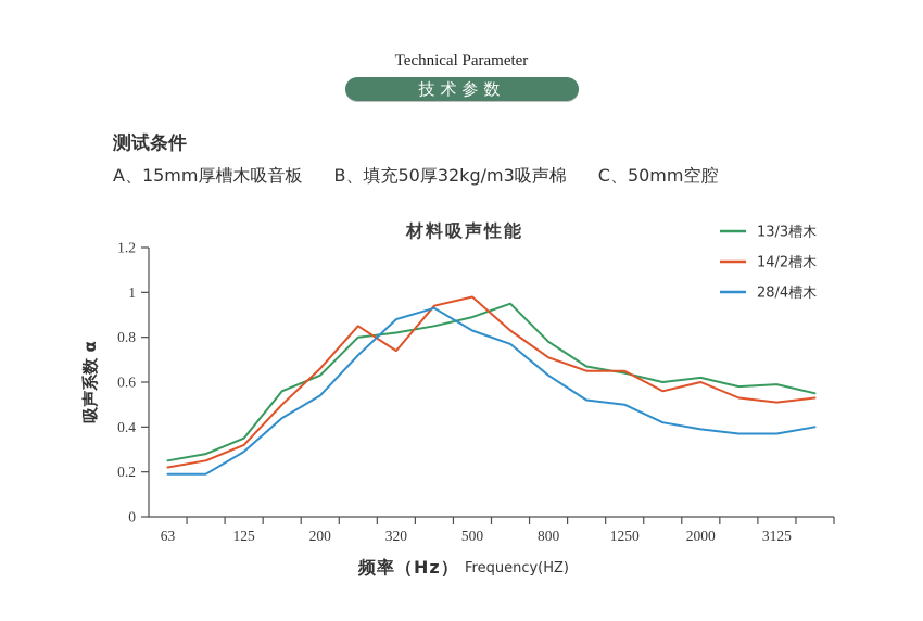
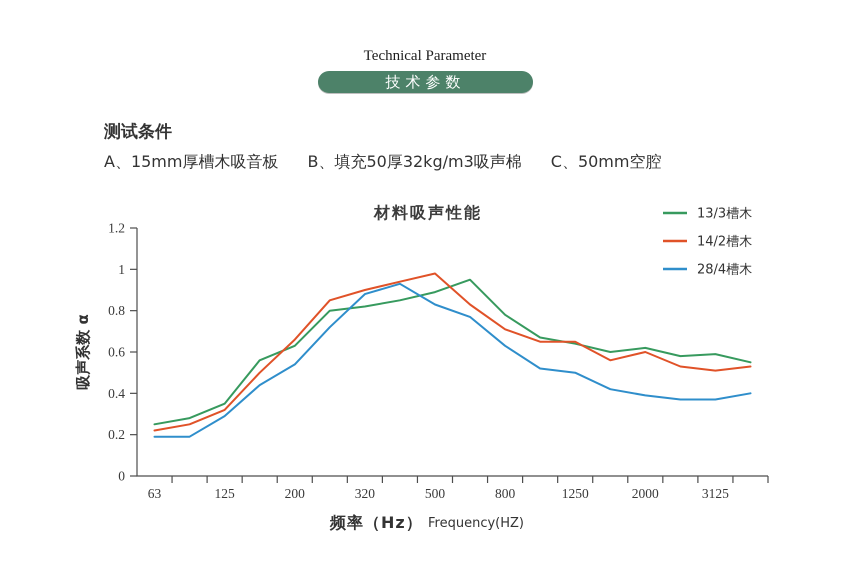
14/2槽木/320: 0.74 -> 0.90
